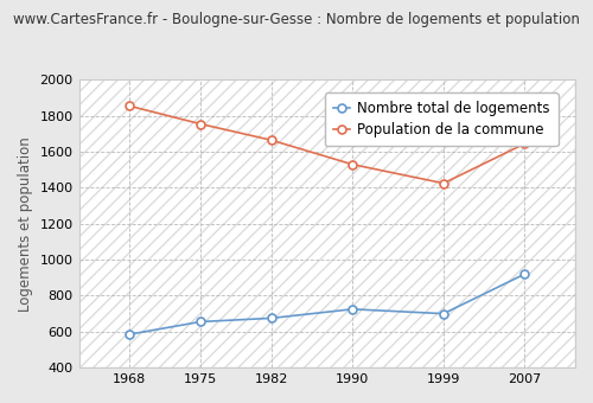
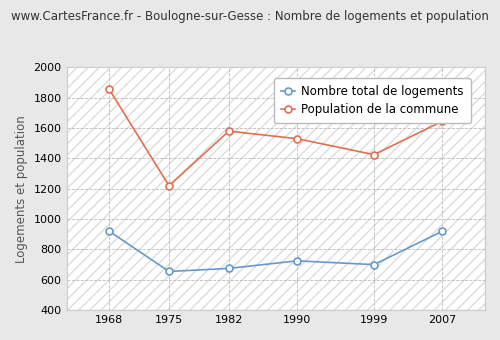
Nombre total de logements/1968: 580 -> 920
Population de la commune/1975: 1760 -> 1220
Population de la commune/1982: 1660 -> 1580
